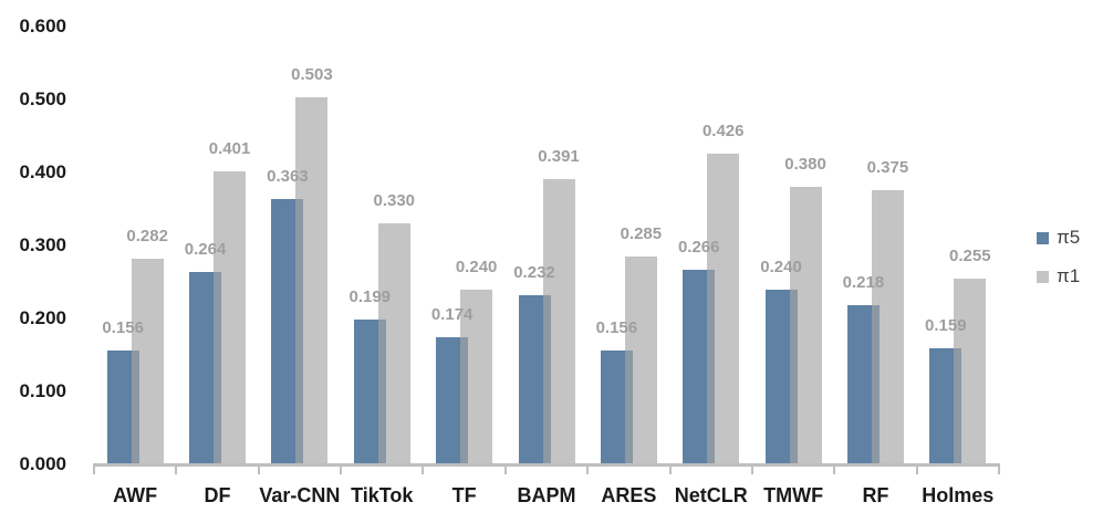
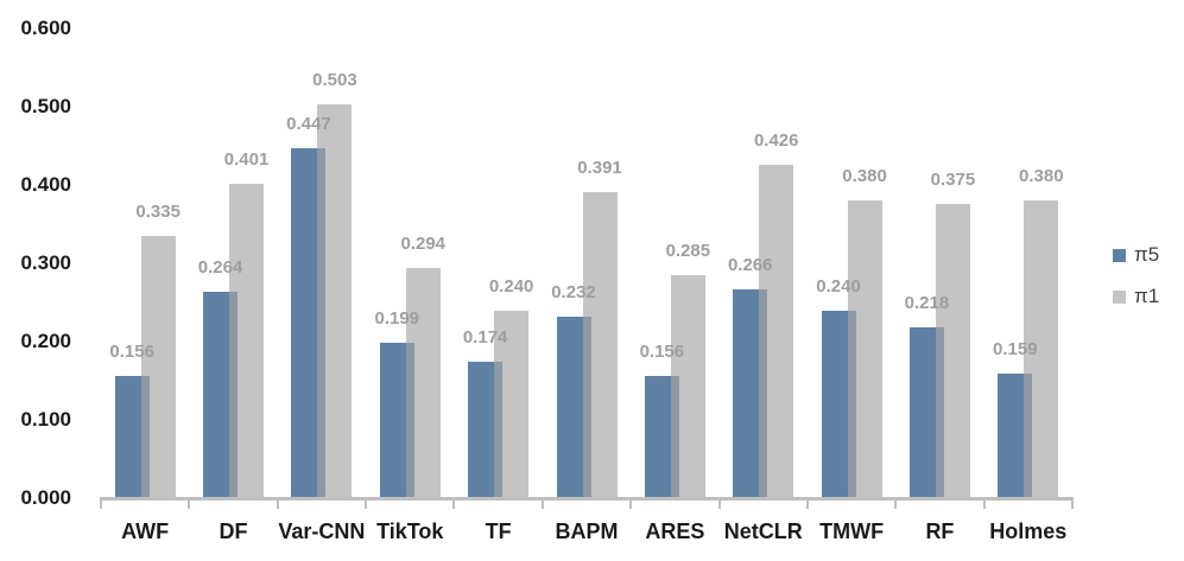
π1/AWF: 0.282 -> 0.335
π5/Var-CNN: 0.363 -> 0.447
π1/TikTok: 0.330 -> 0.294
π1/Holmes: 0.255 -> 0.380
